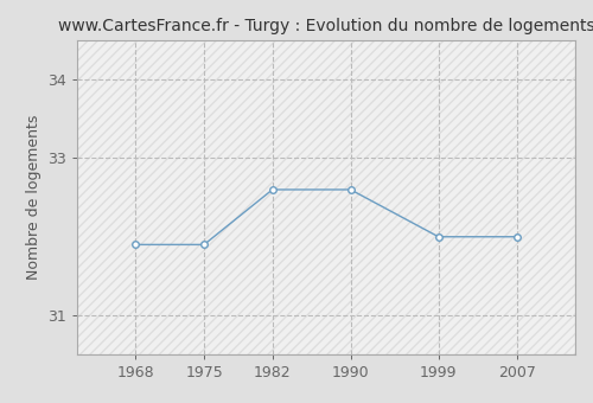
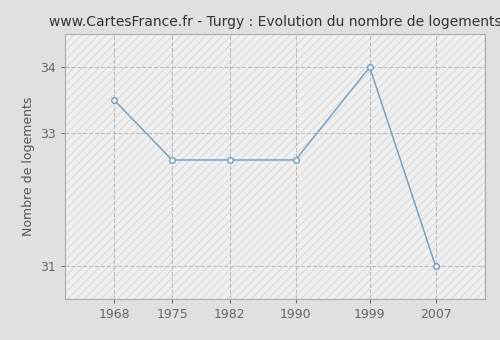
1968: 31.9 -> 33.5
1975: 31.9 -> 32.6
1999: 32.0 -> 34.0
2007: 32.0 -> 31.0
